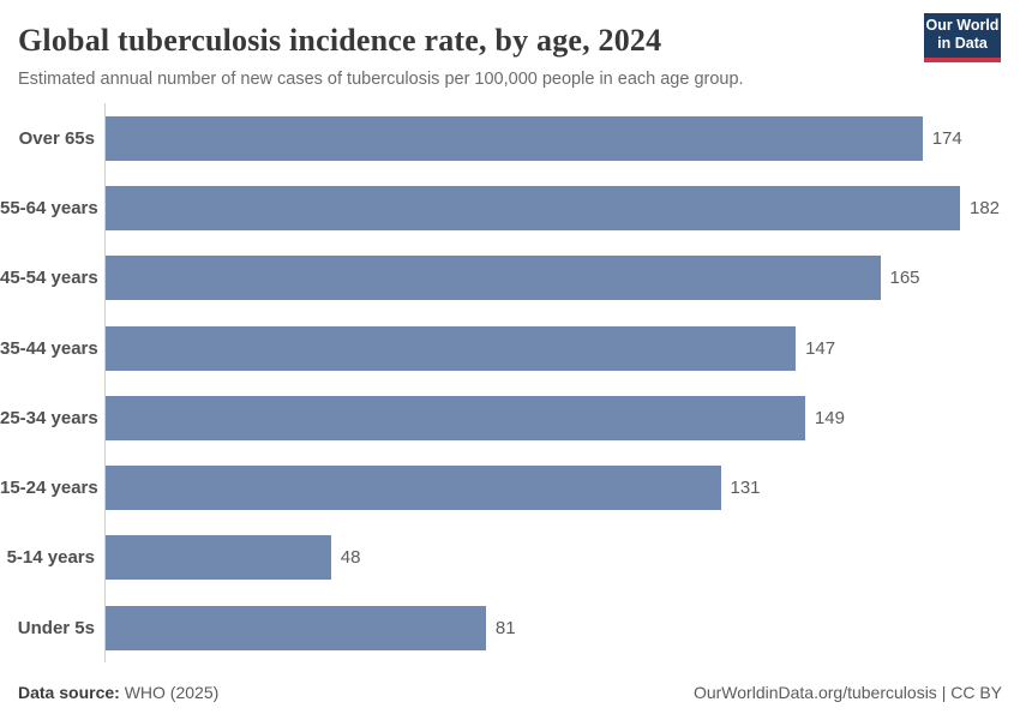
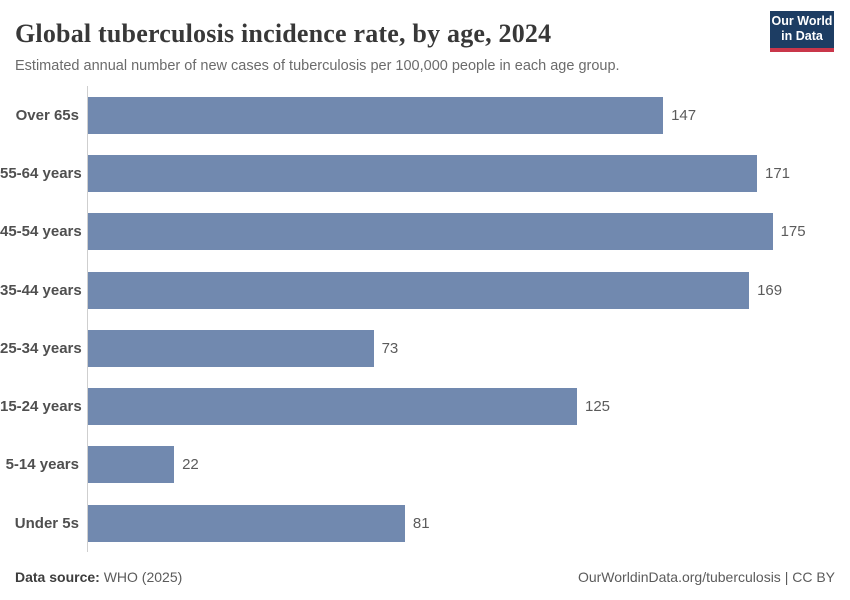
Over 65s: 174 -> 147
55-64 years: 182 -> 171
45-54 years: 165 -> 175
35-44 years: 147 -> 169
25-34 years: 149 -> 73
15-24 years: 131 -> 125
5-14 years: 48 -> 22
